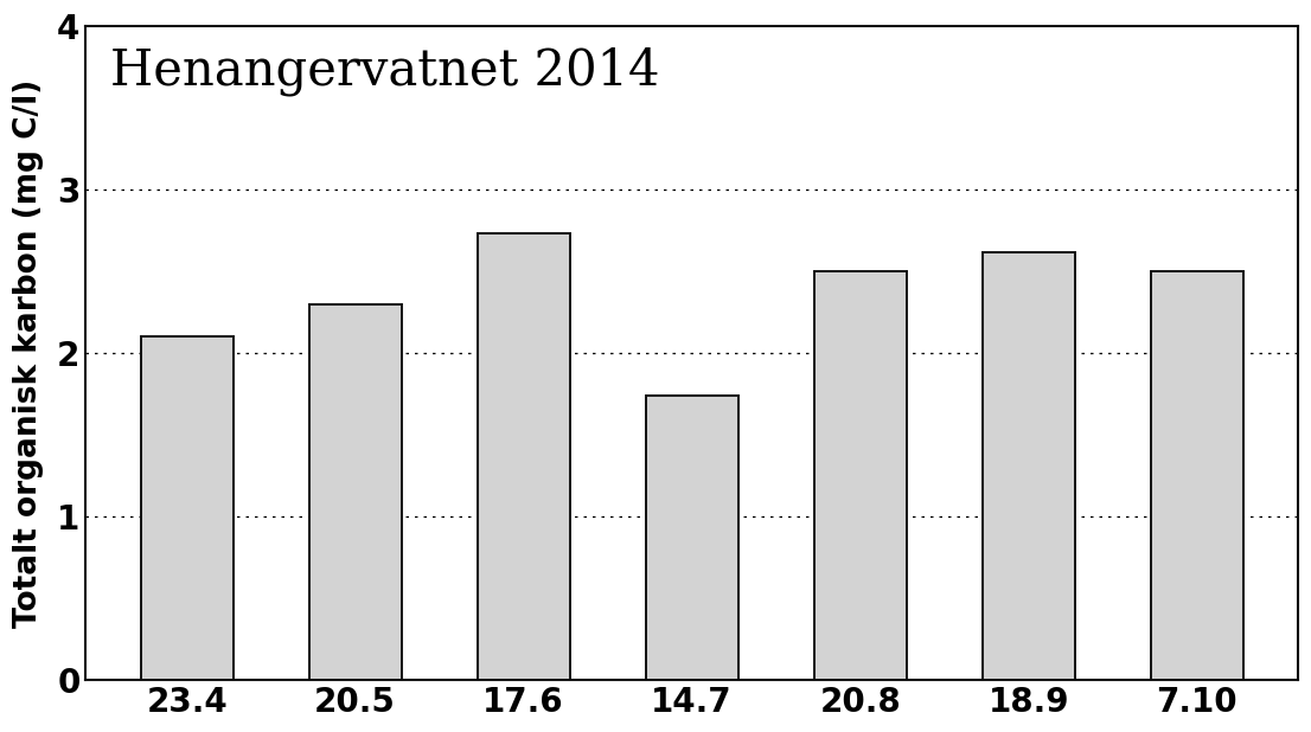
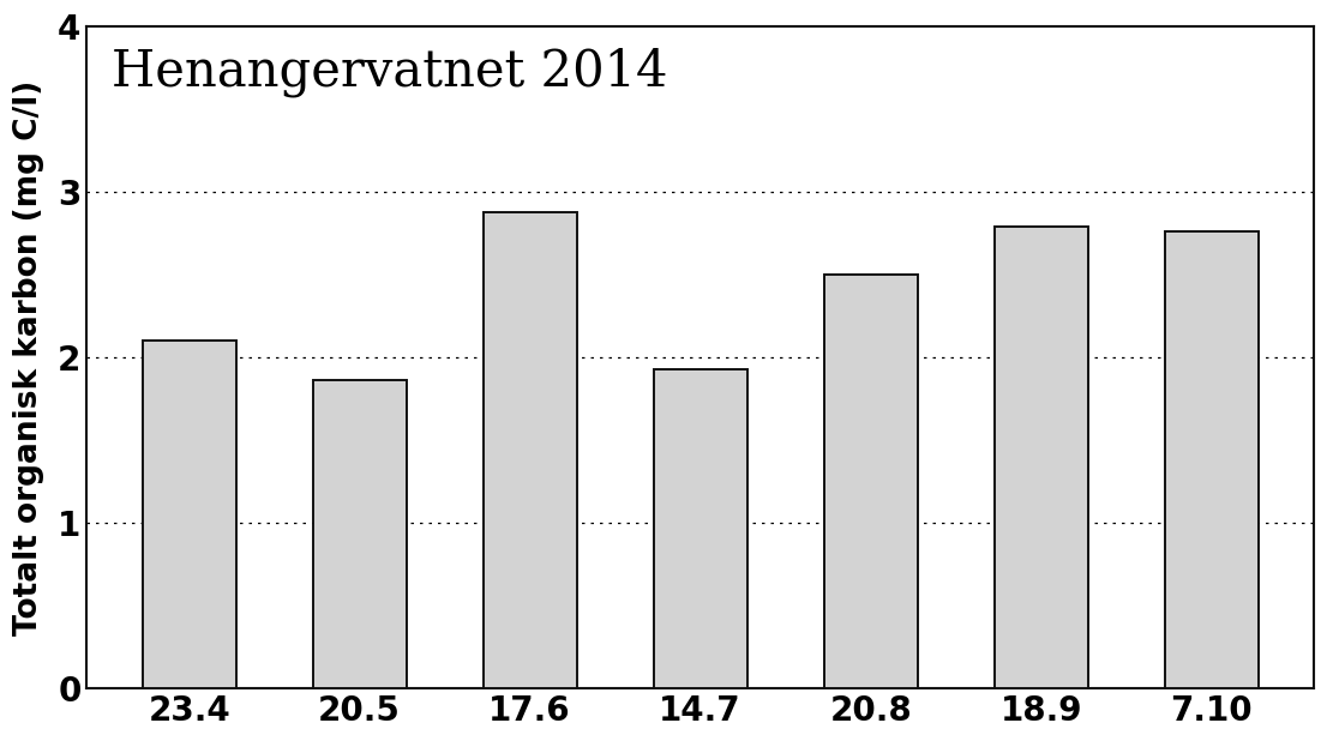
20.5: 2.30 -> 1.86
17.6: 2.73 -> 2.88
14.7: 1.74 -> 1.93
18.9: 2.62 -> 2.79
7.10: 2.50 -> 2.76
